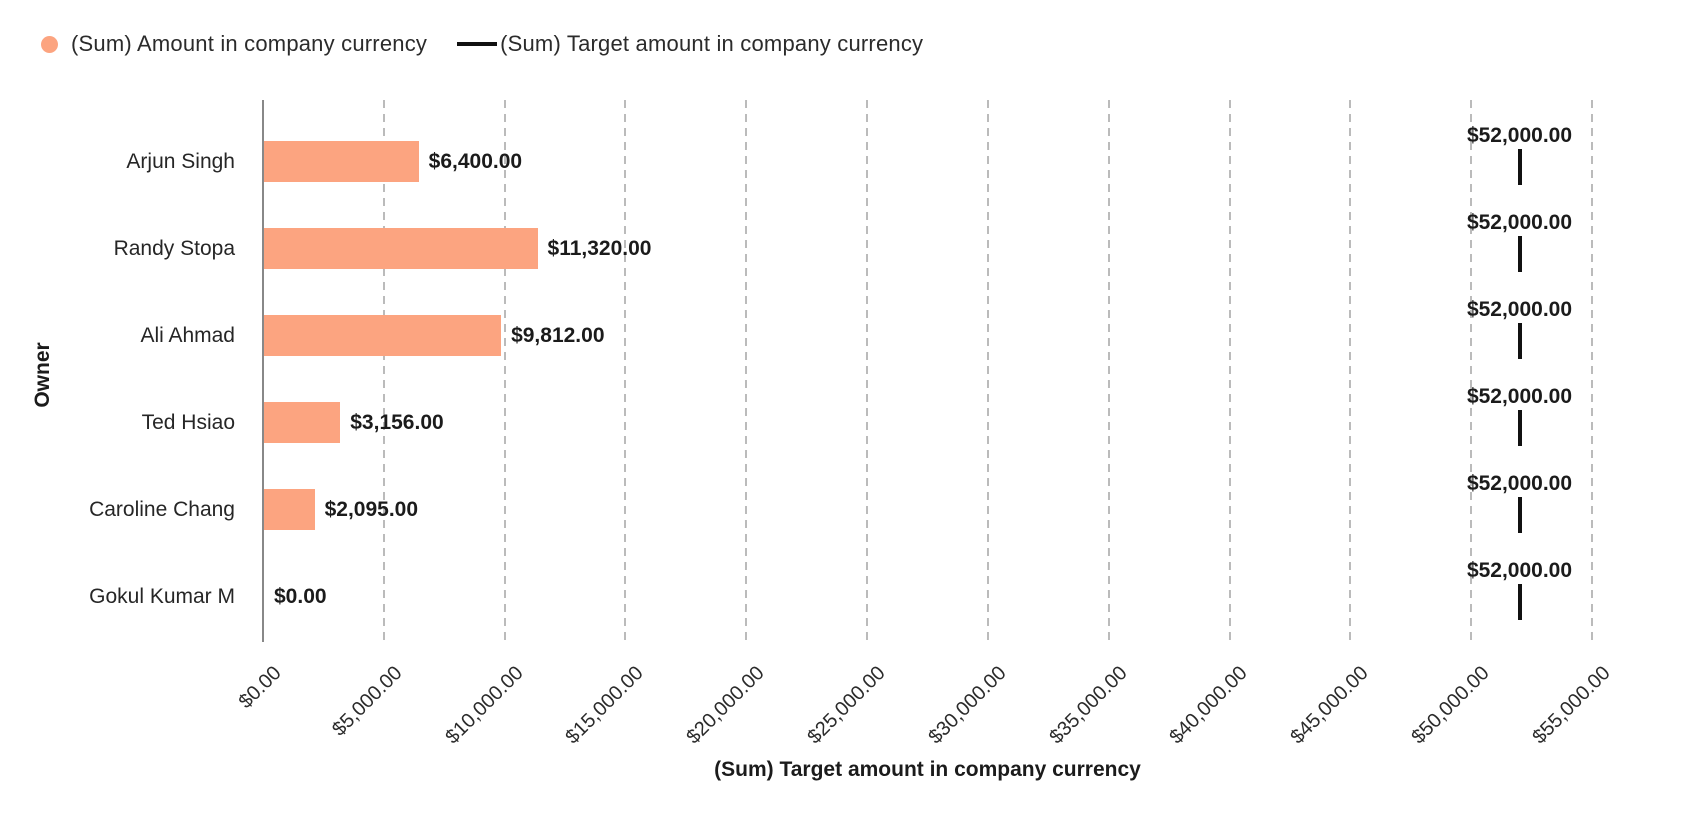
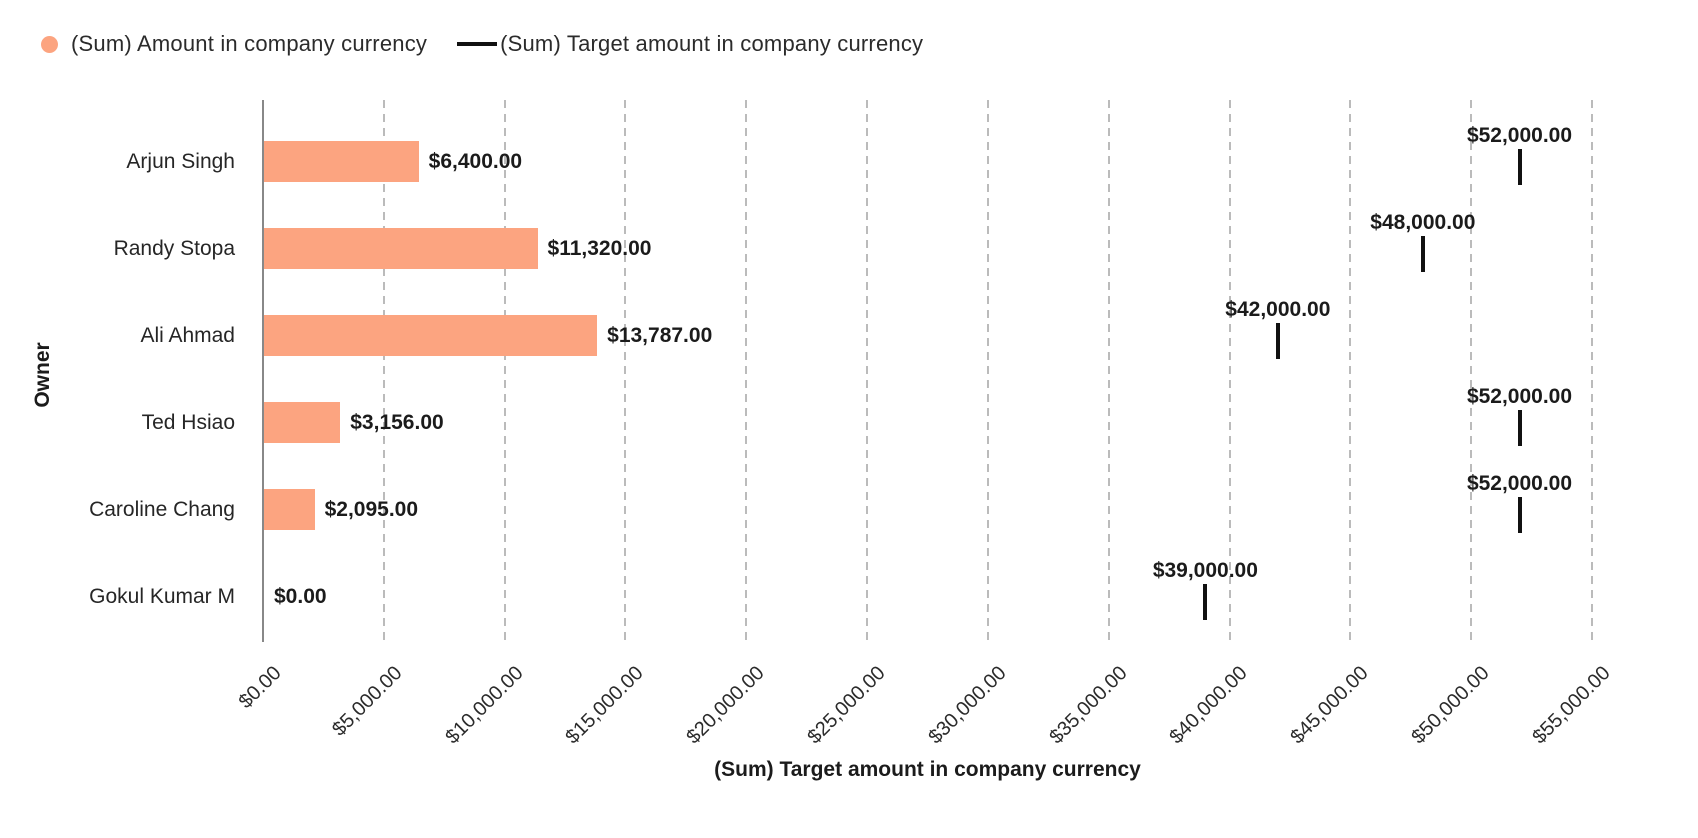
(Sum) Target amount in company currency/Randy Stopa: $52,000.00 -> $48,000.00
(Sum) Amount in company currency/Ali Ahmad: $9,812.00 -> $13,787.00
(Sum) Target amount in company currency/Ali Ahmad: $52,000.00 -> $42,000.00
(Sum) Target amount in company currency/Gokul Kumar M: $52,000.00 -> $39,000.00
